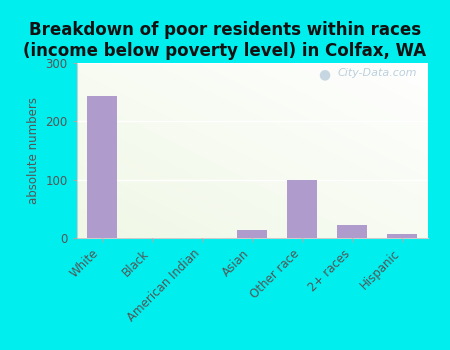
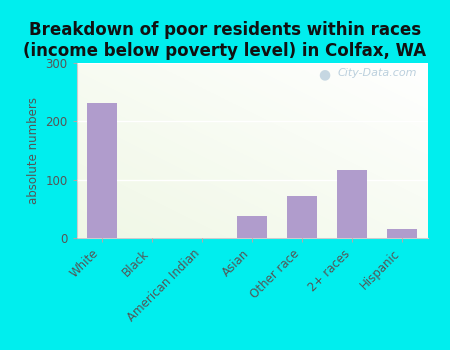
White: 243 -> 232
Asian: 13 -> 38
Other race: 100 -> 72
2+ races: 22 -> 116
Hispanic: 7 -> 16
